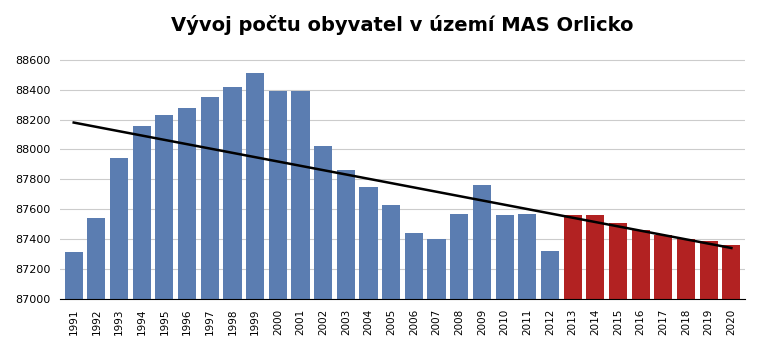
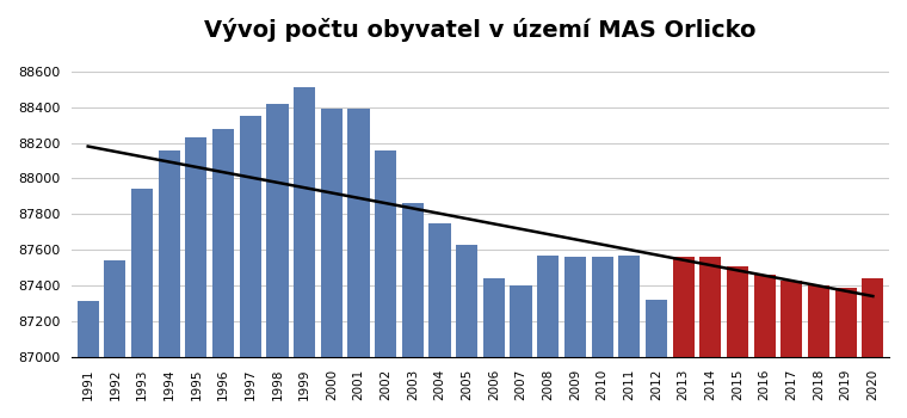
2002: 88020 -> 88160
2009: 87760 -> 87560
2020: 87360 -> 87440
